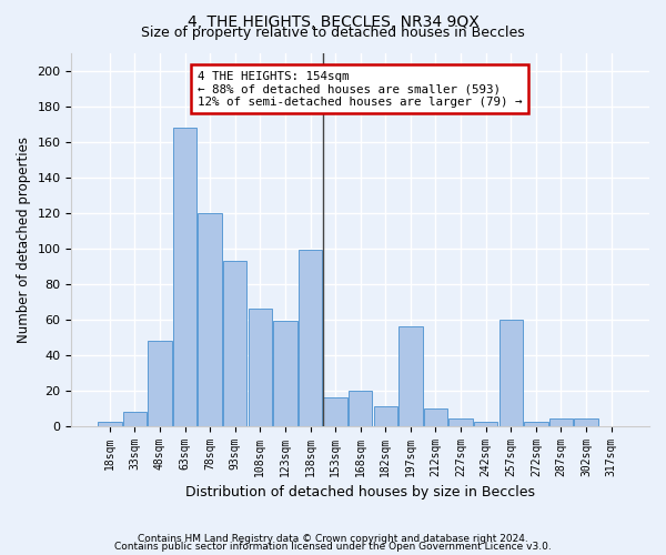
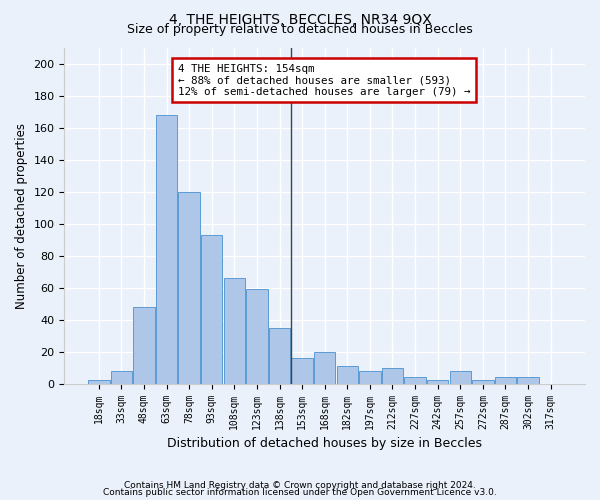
138sqm: 99 -> 35
197sqm: 56 -> 8
257sqm: 60 -> 8
